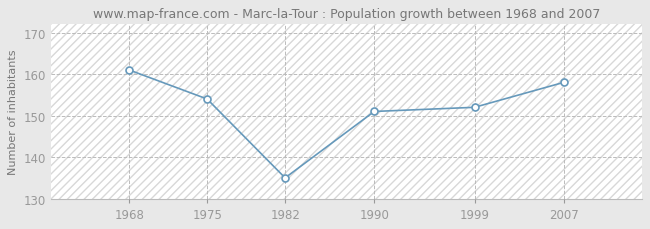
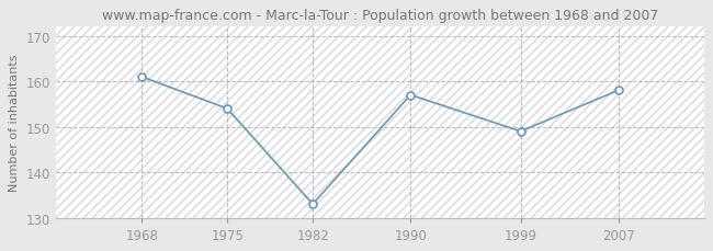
1982: 135 -> 133
1990: 151 -> 157
1999: 152 -> 149
